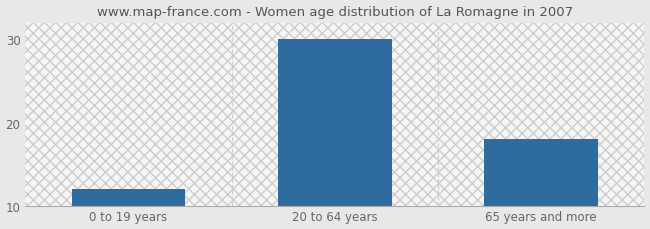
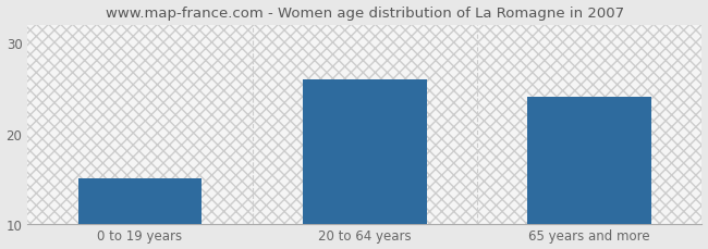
0 to 19 years: 12 -> 15
20 to 64 years: 30 -> 26
65 years and more: 18 -> 24
